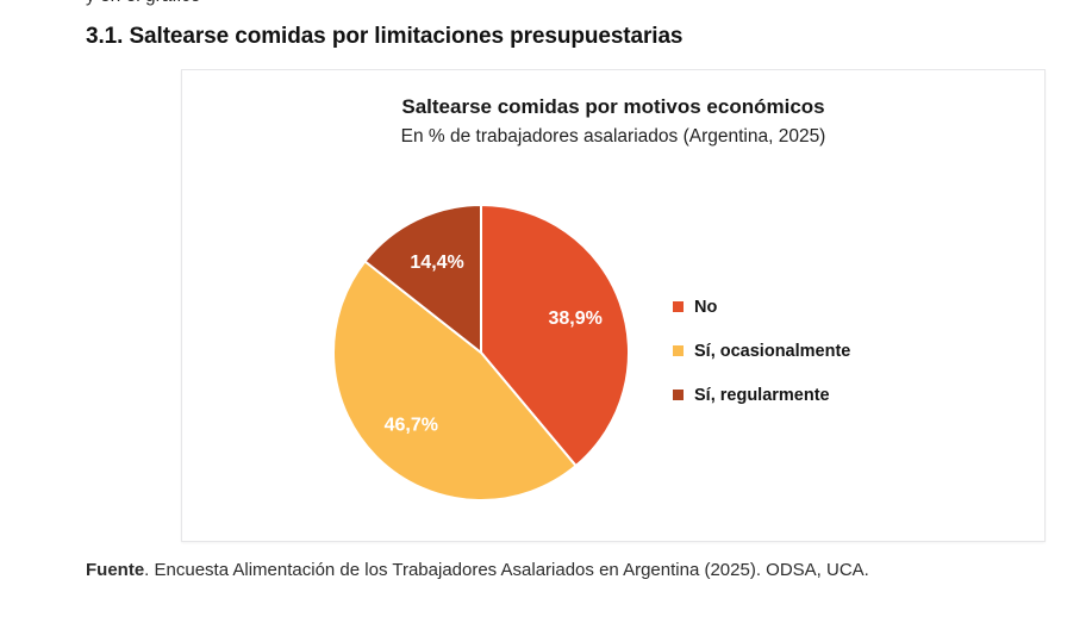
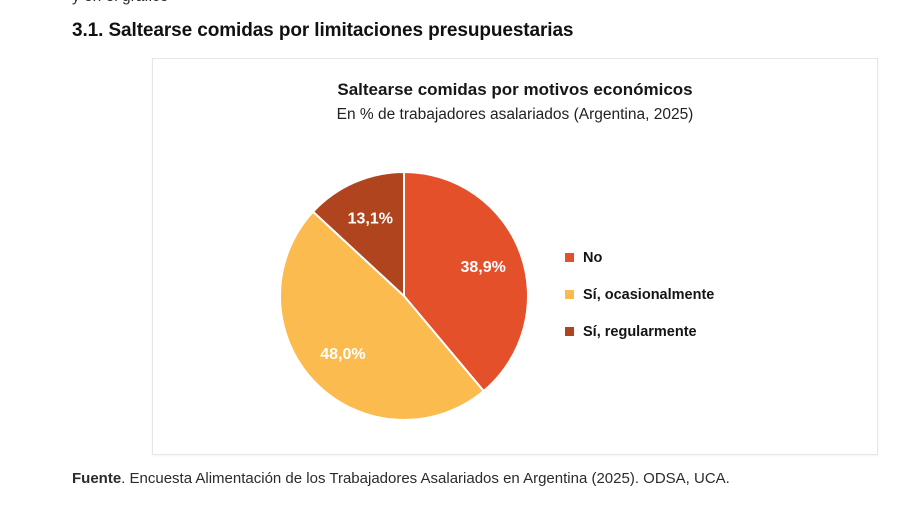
Sí, ocasionalmente: 46,7% -> 48,0%
Sí, regularmente: 14,4% -> 13,1%
